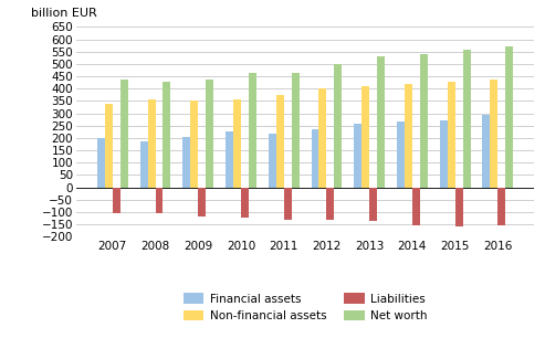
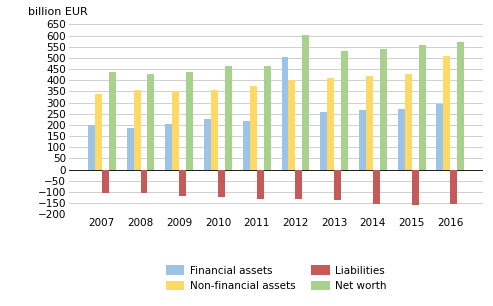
Financial assets/2012: 237 -> 505
Net worth/2012: 500 -> 605
Non-financial assets/2016: 438 -> 510
